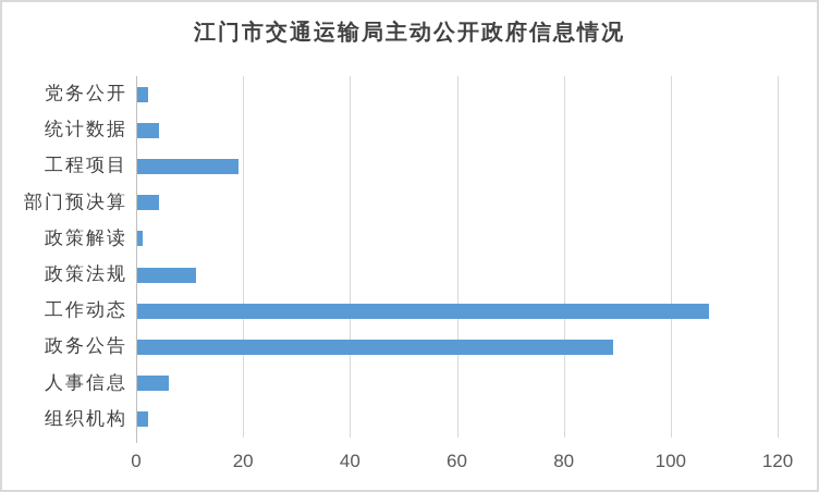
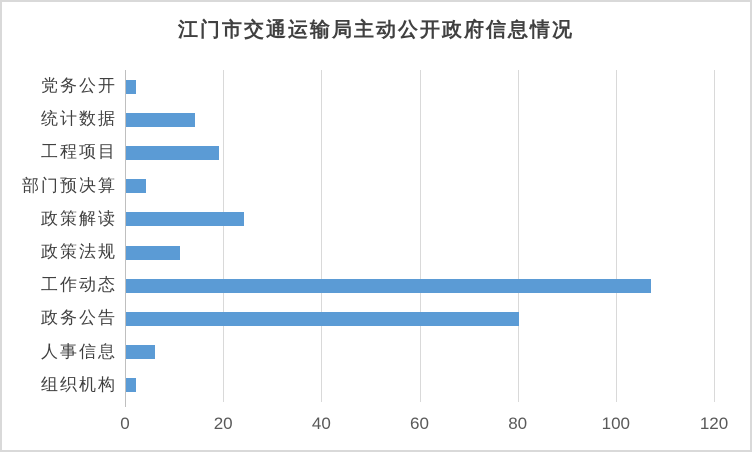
统计数据: 4 -> 14
政策解读: 1 -> 24
政务公告: 89 -> 80
